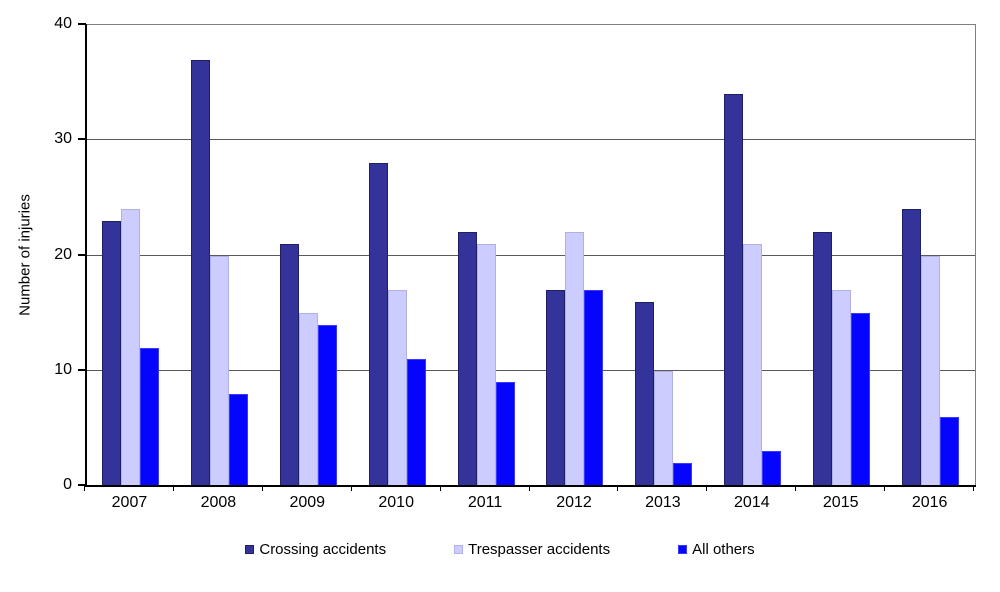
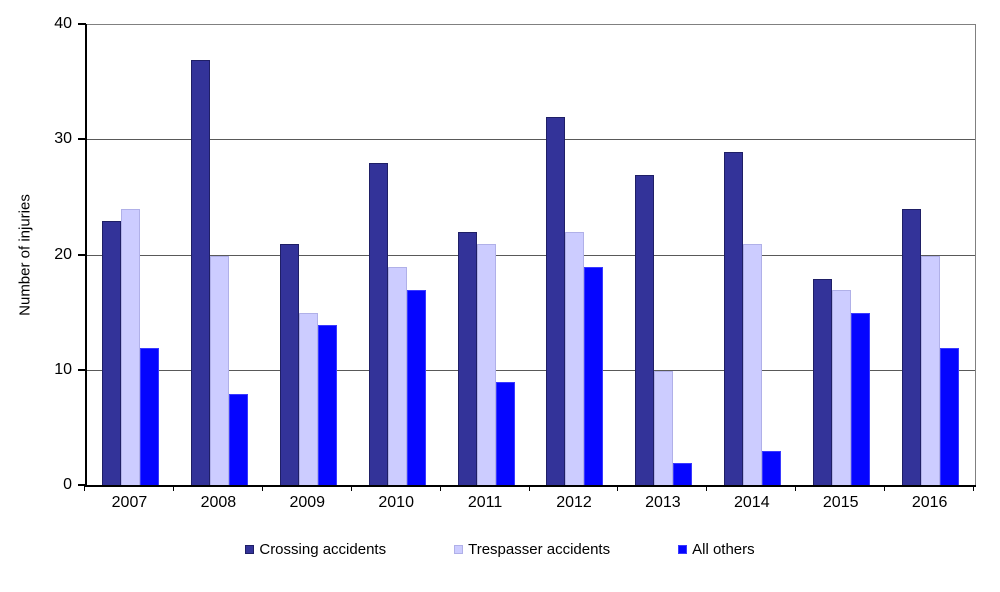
Trespasser accidents/2010: 17 -> 19
All others/2010: 11 -> 17
Crossing accidents/2012: 17 -> 32
All others/2012: 17 -> 19
Crossing accidents/2013: 16 -> 27
Crossing accidents/2014: 34 -> 29
Crossing accidents/2015: 22 -> 18
All others/2016: 6 -> 12
